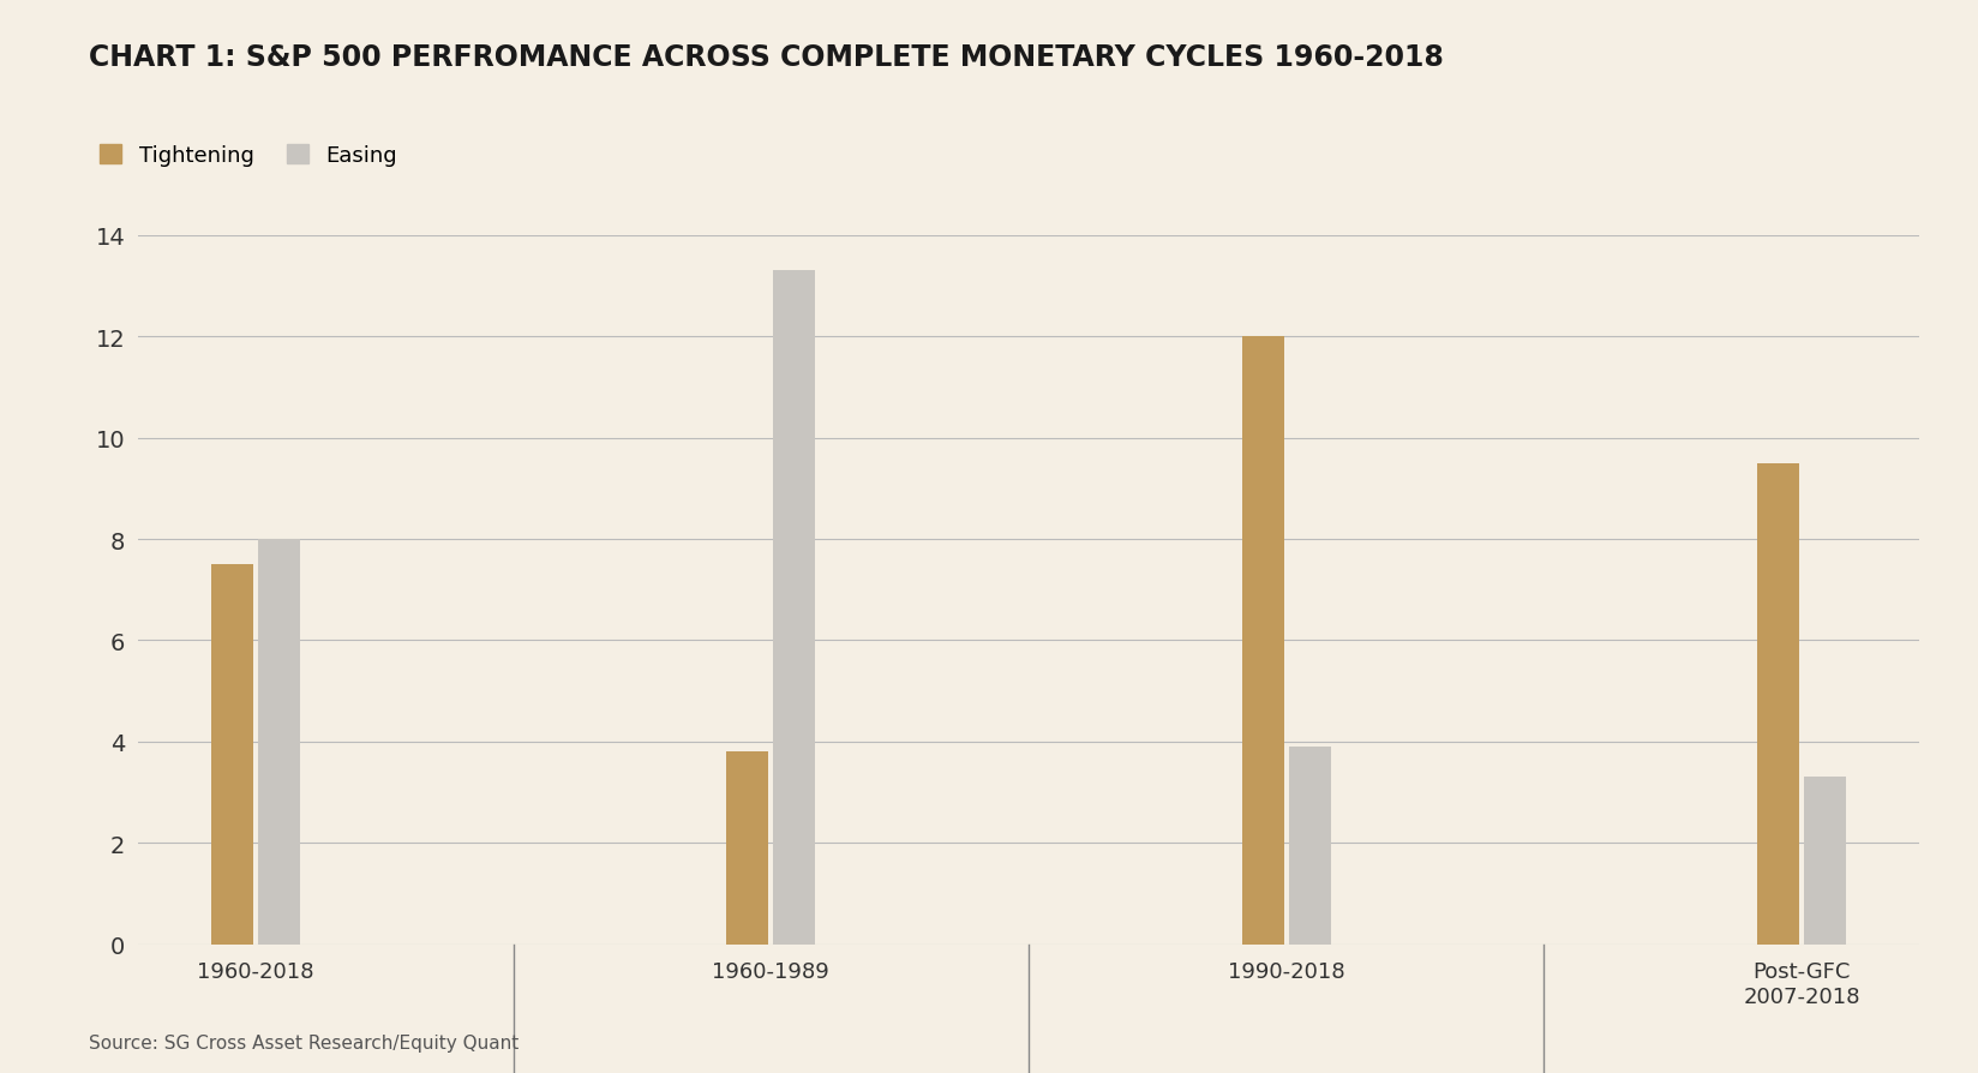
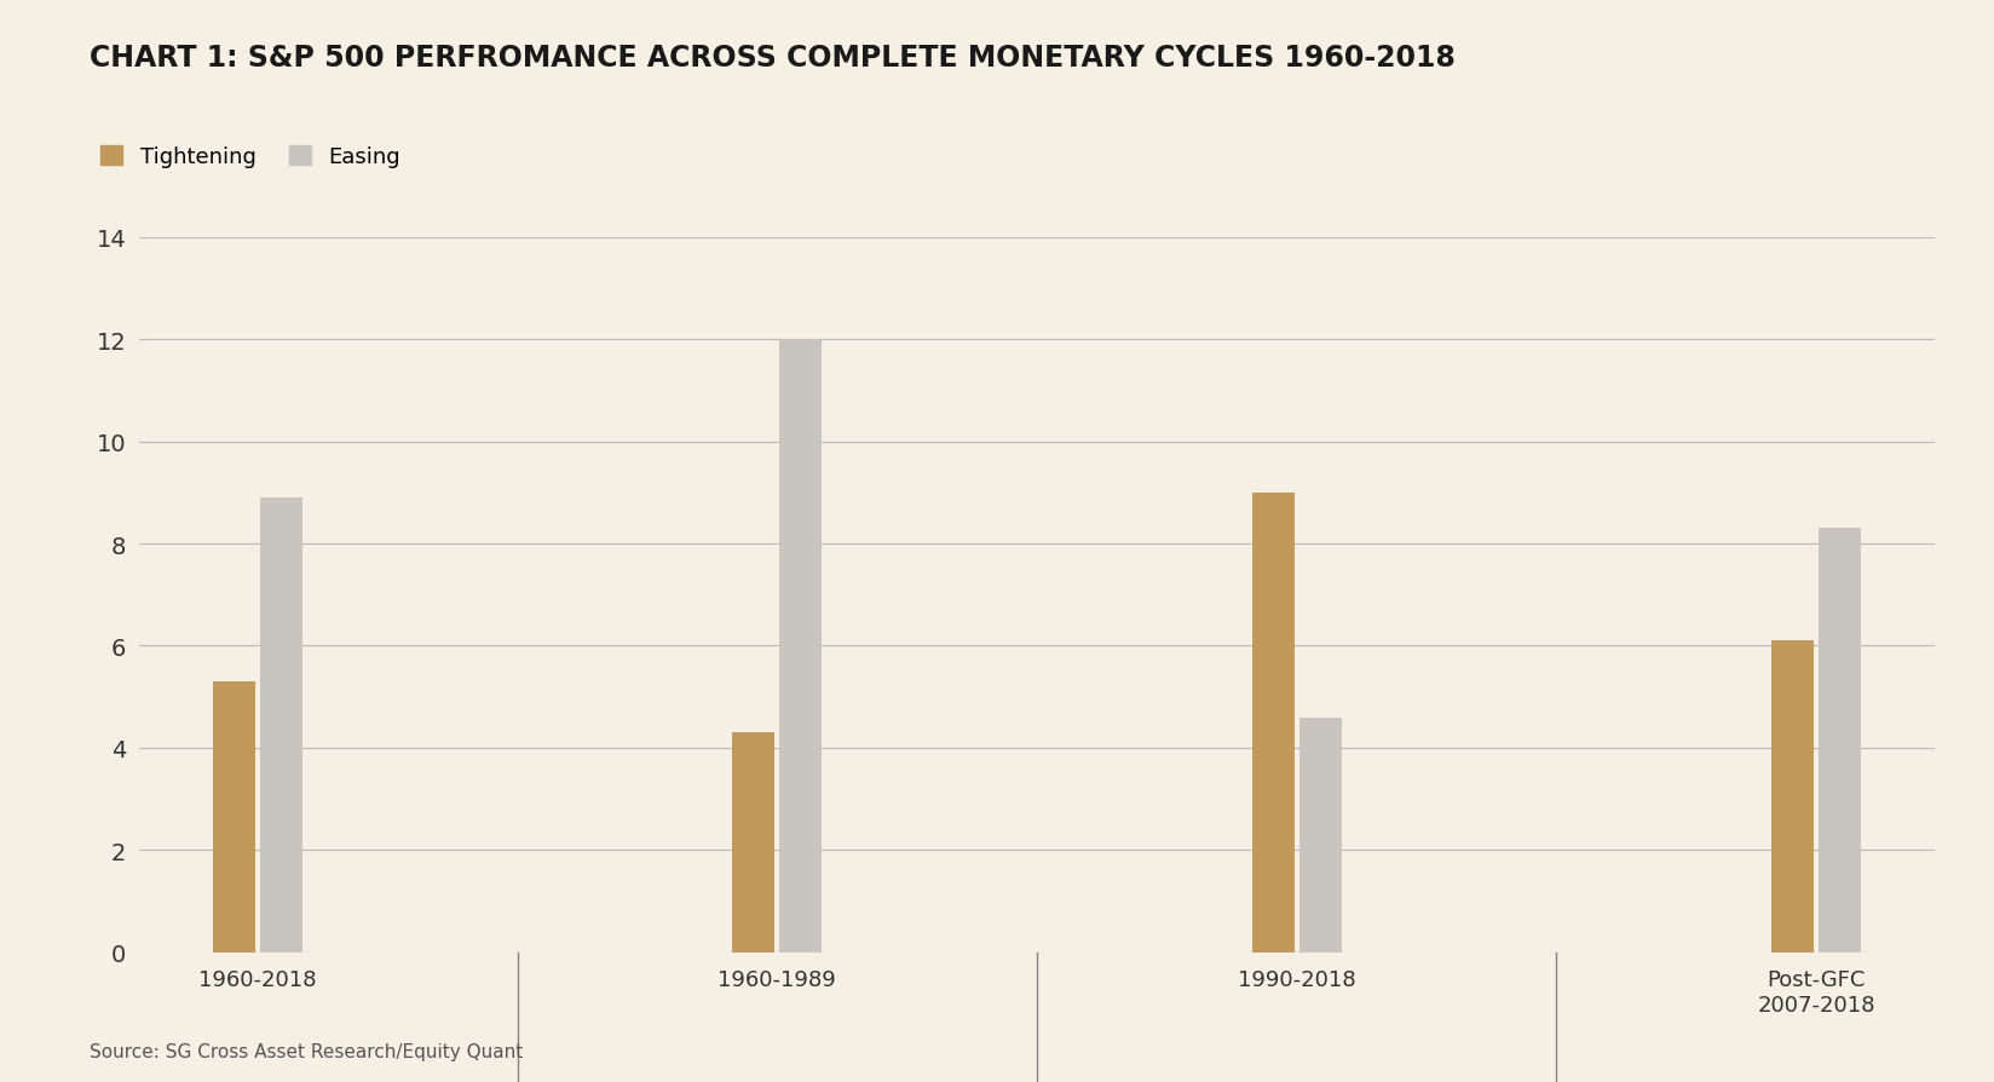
Tightening/1960-2018: 7.5 -> 5.3
Easing/1960-2018: 8.0 -> 8.9
Tightening/1960-1989: 3.8 -> 4.3
Easing/1960-1989: 13.3 -> 12.0
Tightening/1990-2018: 12.0 -> 9.0
Easing/1990-2018: 3.9 -> 4.6
Tightening/Post-GFC 2007-2018: 9.5 -> 6.1
Easing/Post-GFC 2007-2018: 3.3 -> 8.3
